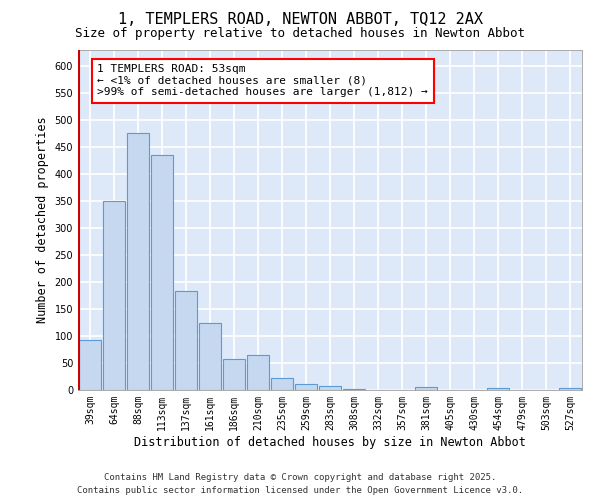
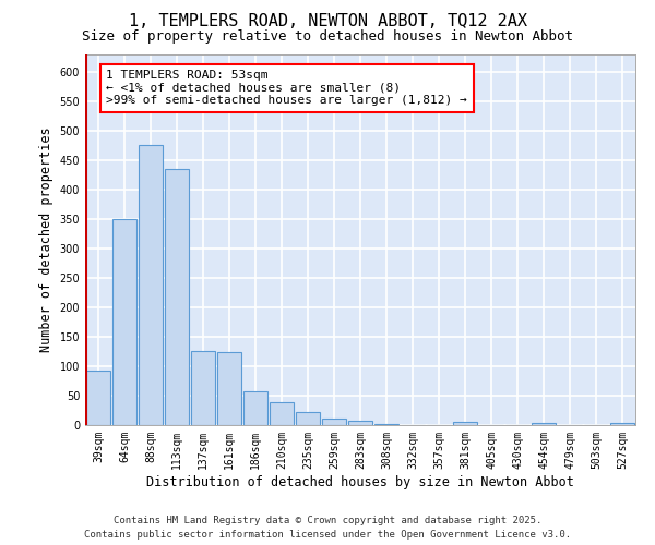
137sqm: 183 -> 126
210sqm: 65 -> 38
